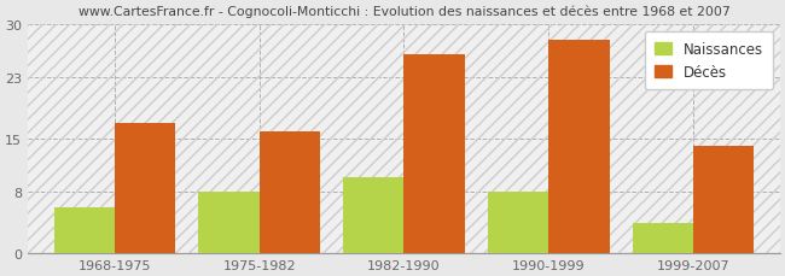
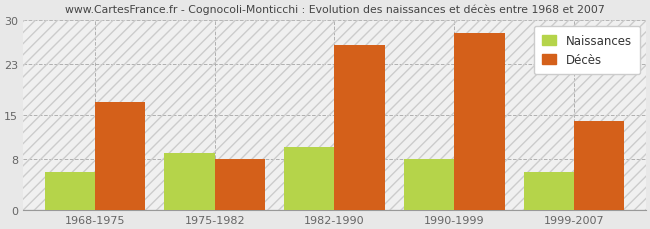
Naissances/1975-1982: 8 -> 9
Décès/1975-1982: 16 -> 8
Naissances/1999-2007: 4 -> 6
